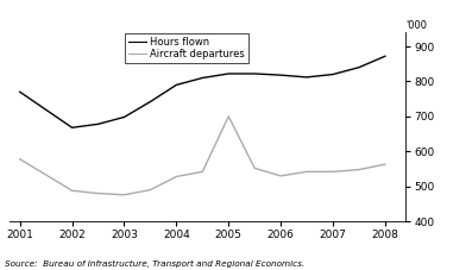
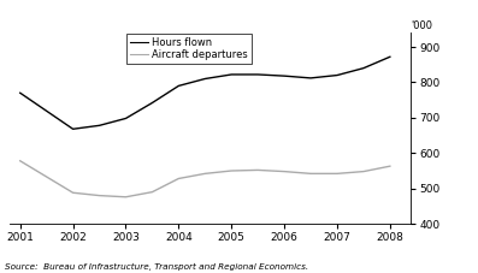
Aircraft departures/2005: 700 -> 550
Aircraft departures/2006: 530 -> 548
